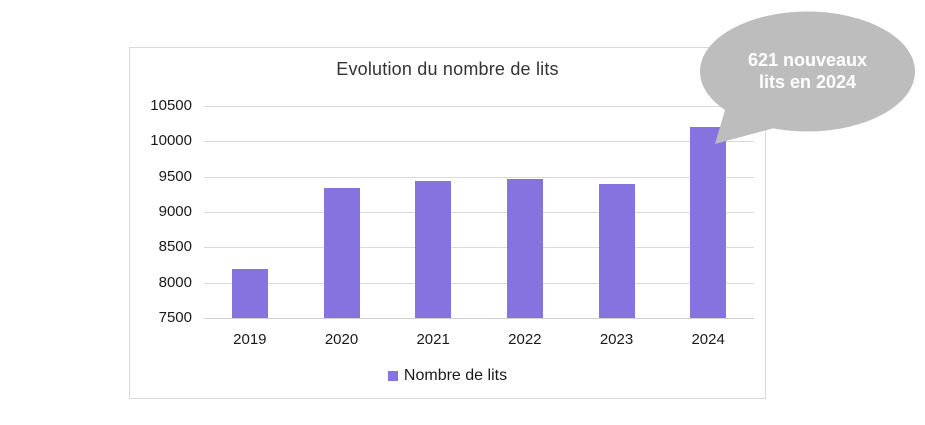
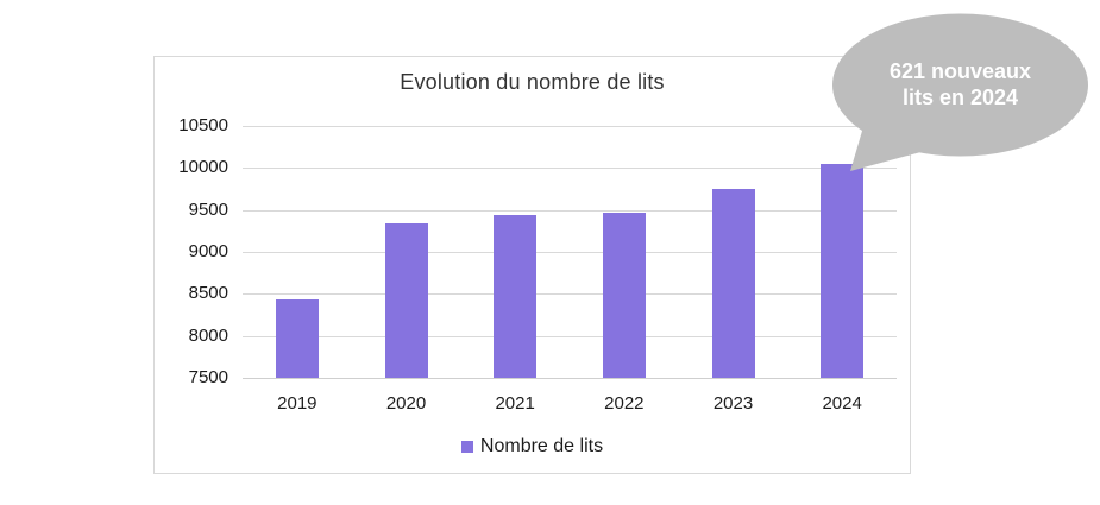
2019: 8200 -> 8400
2023: 9400 -> 9700
2024: 10200 -> 10000
